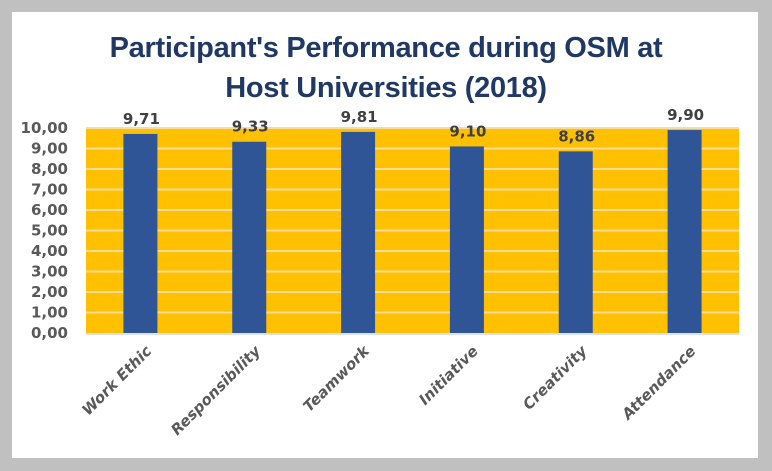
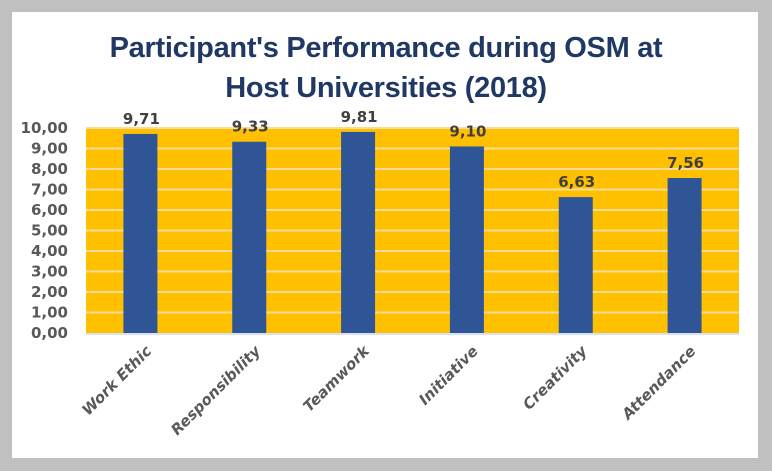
Creativity: 8,86 -> 6,63
Attendance: 9,90 -> 7,56
